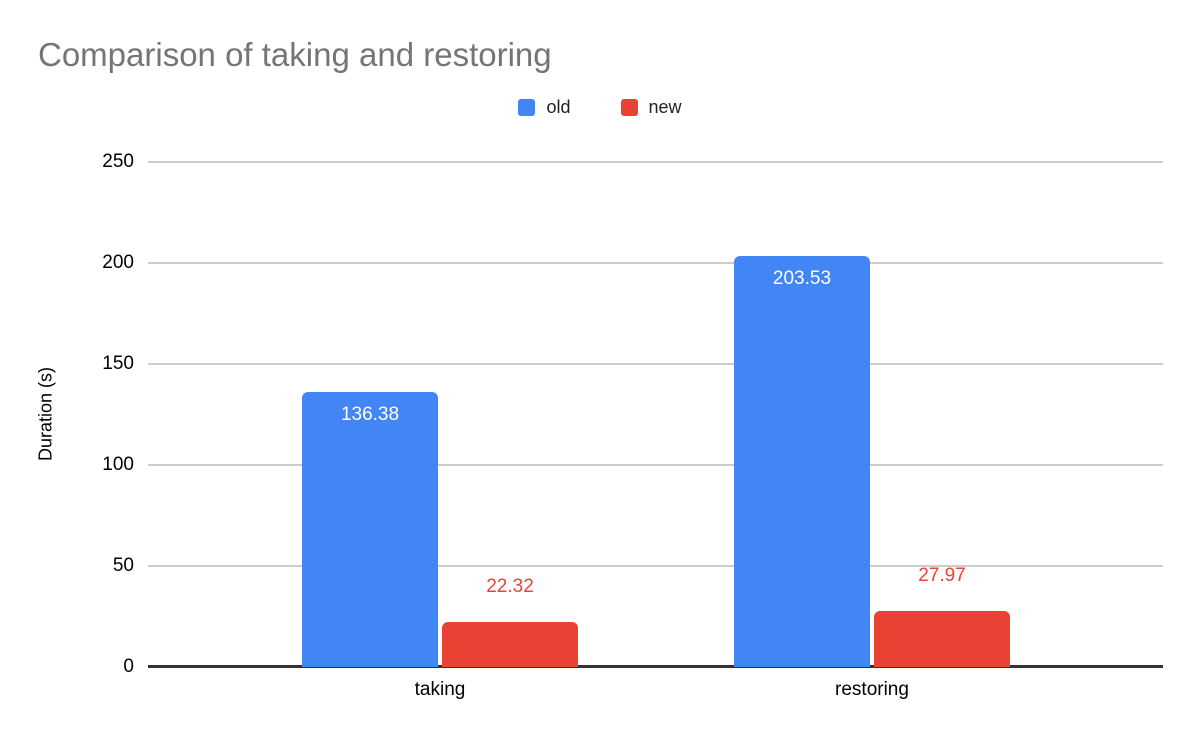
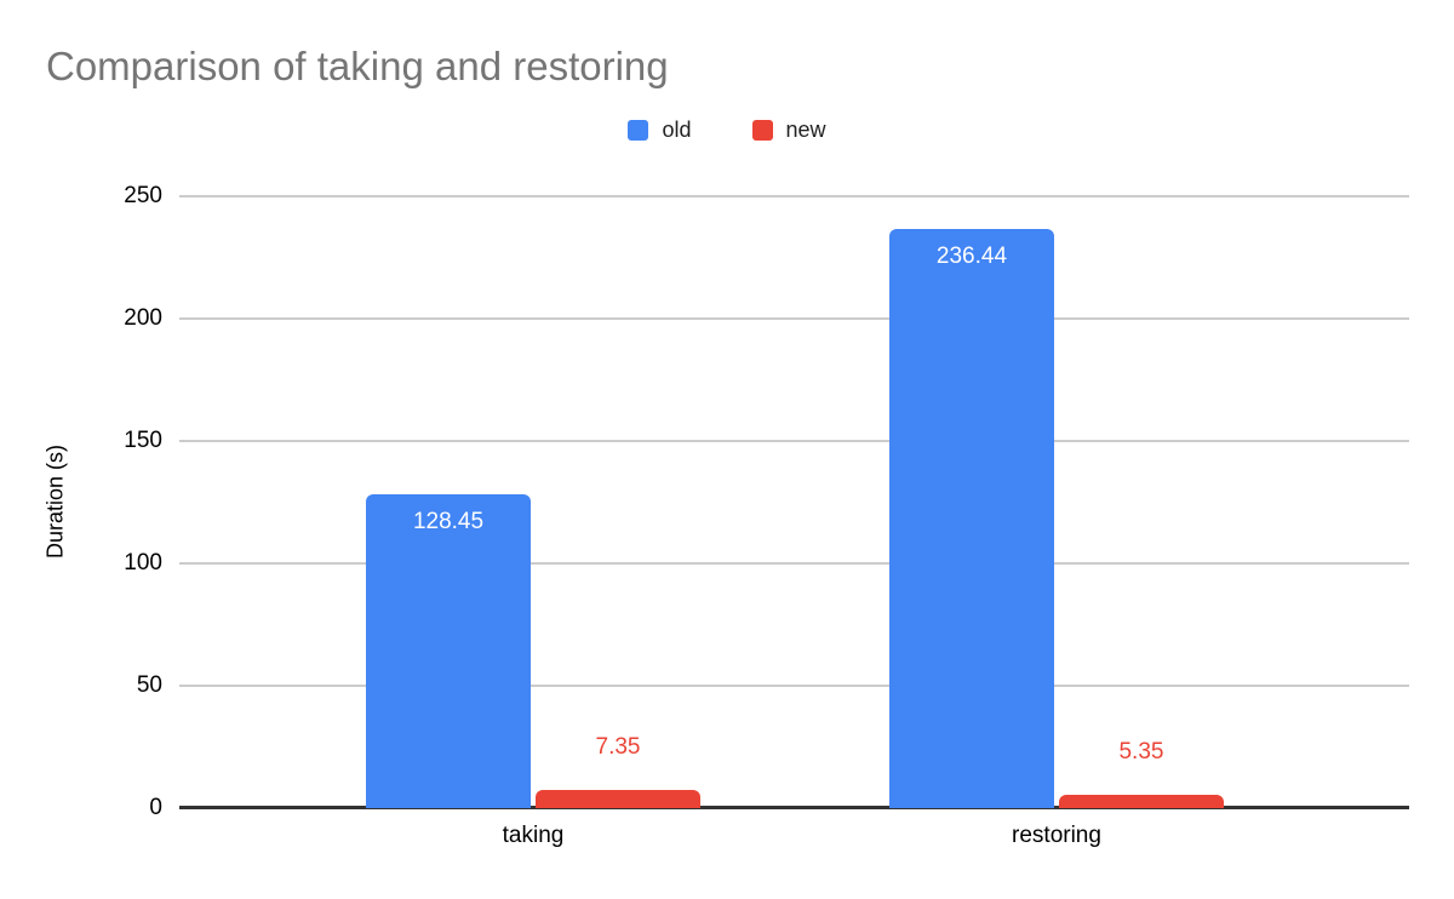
old/taking: 136.38 -> 128.45
new/taking: 22.32 -> 7.35
old/restoring: 203.53 -> 236.44
new/restoring: 27.97 -> 5.35
